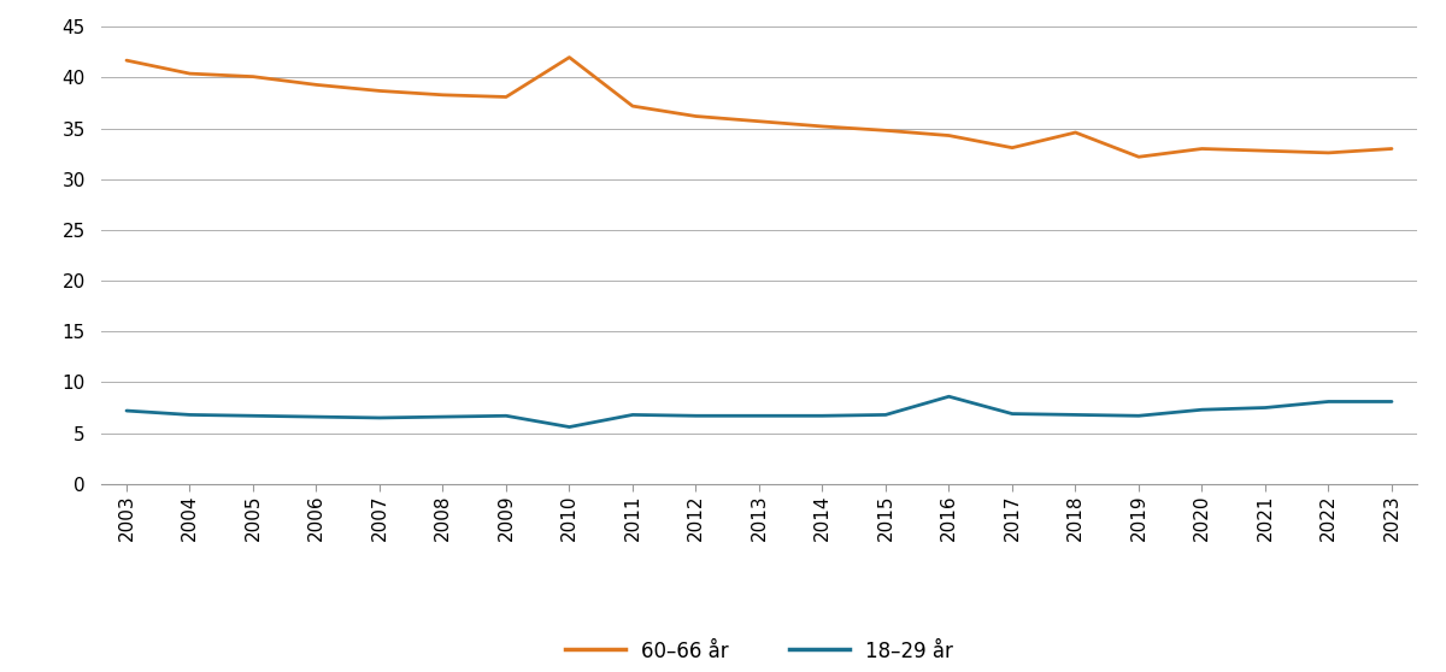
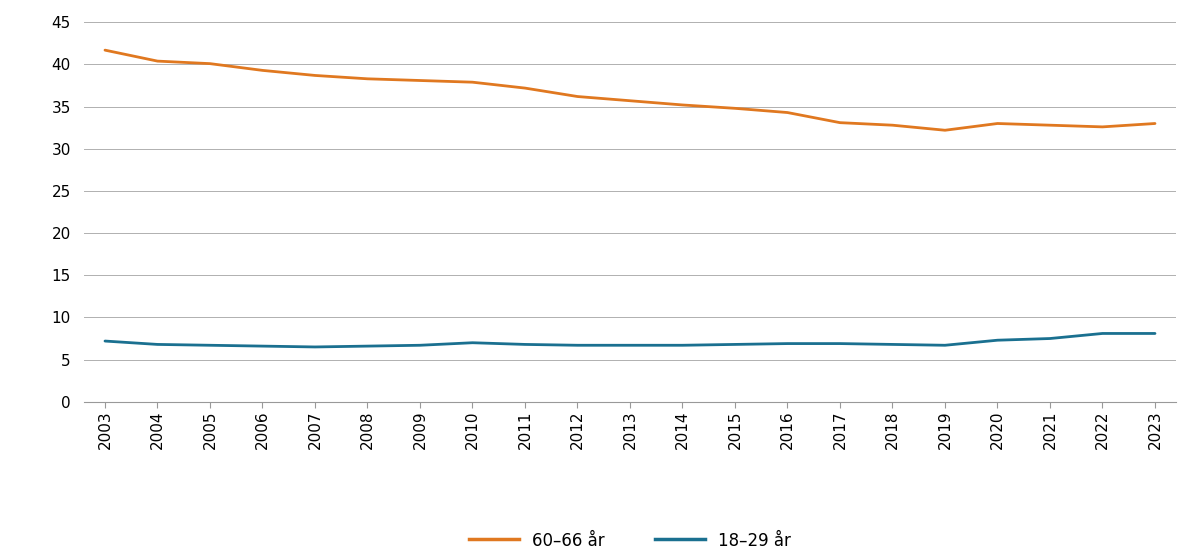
60–66 år/2010: 42.0 -> 37.9
18–29 år/2010: 5.6 -> 7.0
18–29 år/2016: 8.6 -> 6.9
60–66 år/2018: 34.6 -> 32.8
